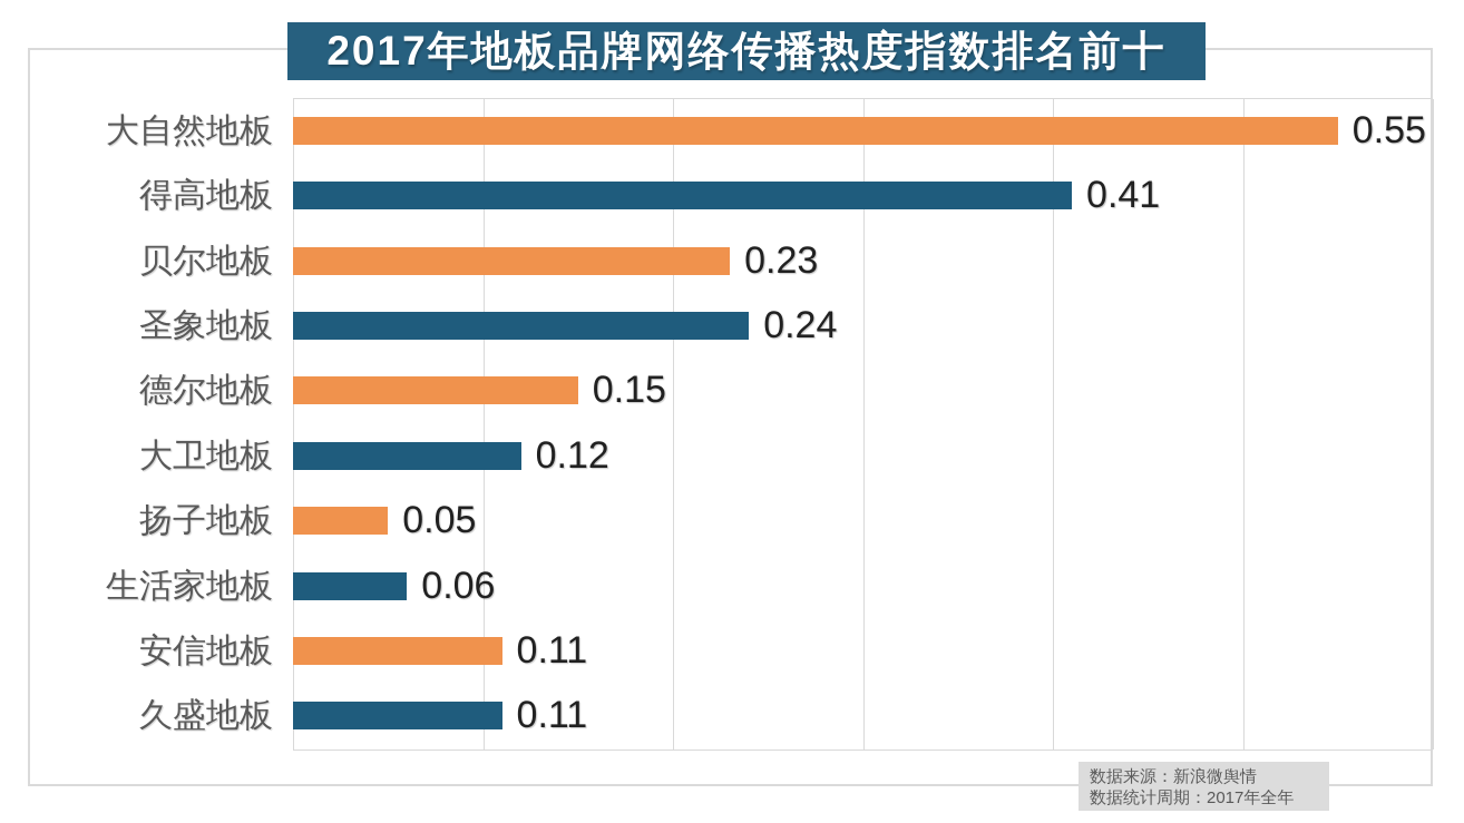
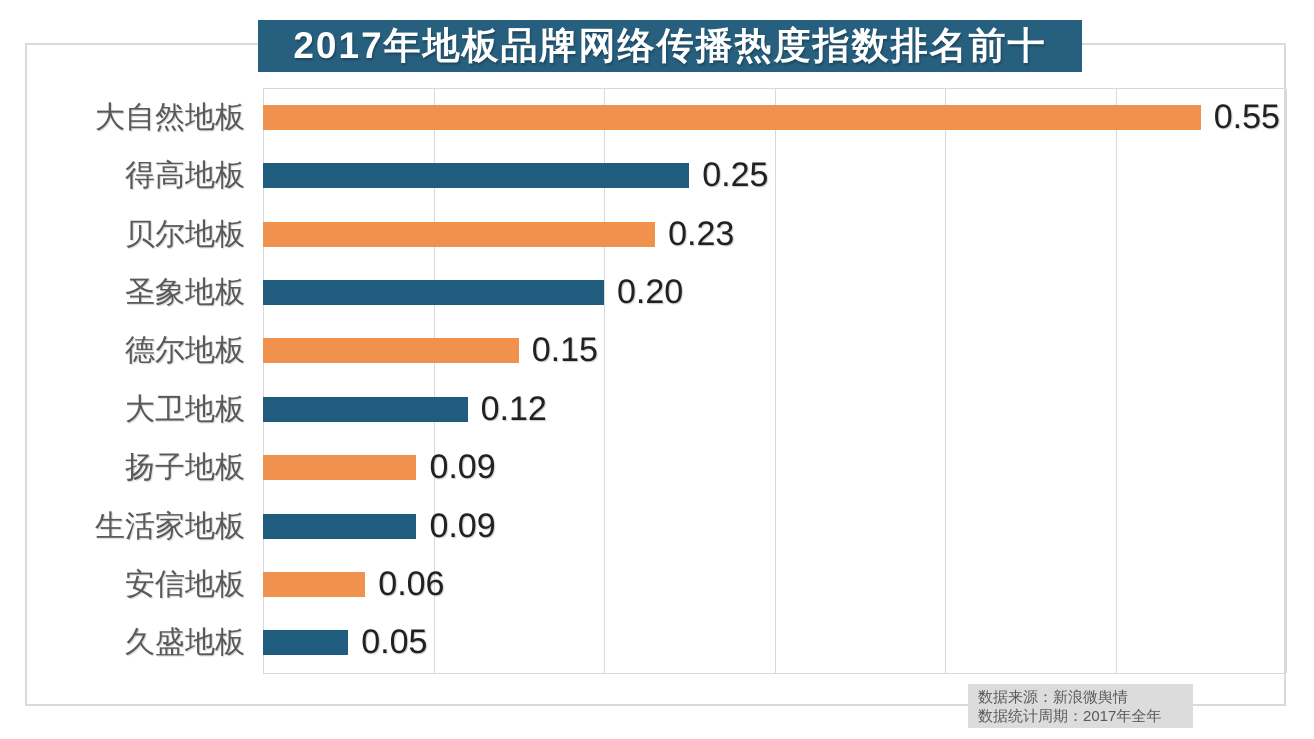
得高地板: 0.41 -> 0.25
圣象地板: 0.24 -> 0.20
扬子地板: 0.05 -> 0.09
生活家地板: 0.06 -> 0.09
安信地板: 0.11 -> 0.06
久盛地板: 0.11 -> 0.05
